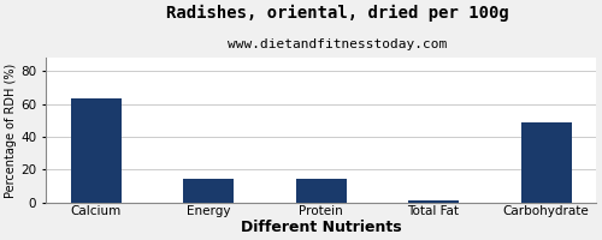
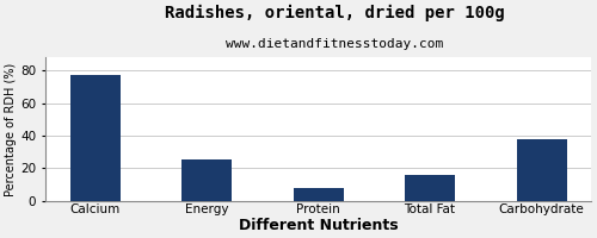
Calcium: 63 -> 77
Energy: 14 -> 25
Protein: 14 -> 8
Total Fat: 1 -> 16
Carbohydrate: 49 -> 38
